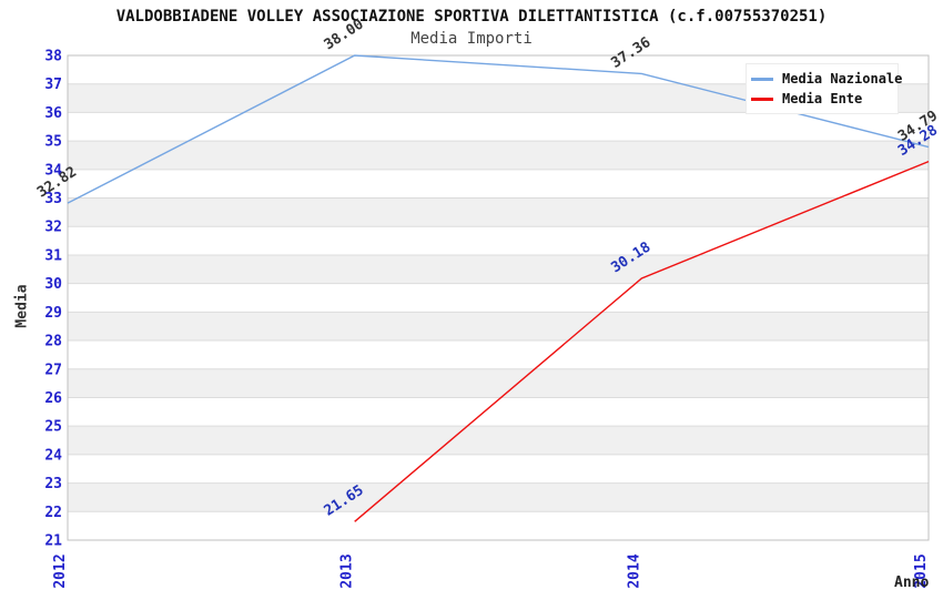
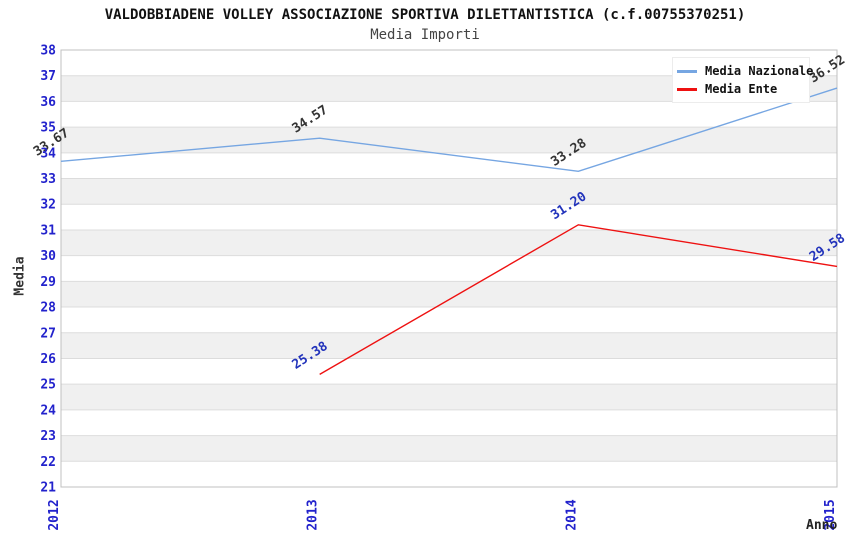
Media Nazionale/2012: 32.82 -> 33.67
Media Nazionale/2013: 38.00 -> 34.57
Media Ente/2013: 21.65 -> 25.38
Media Nazionale/2014: 37.36 -> 33.28
Media Ente/2014: 30.18 -> 31.20
Media Nazionale/2015: 34.79 -> 36.52
Media Ente/2015: 34.28 -> 29.58
